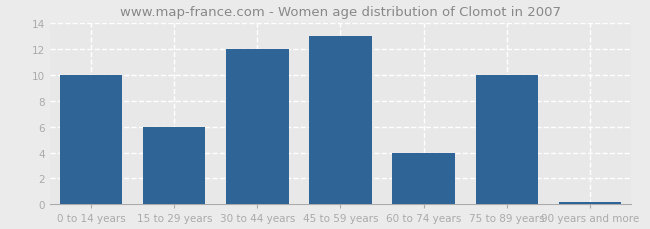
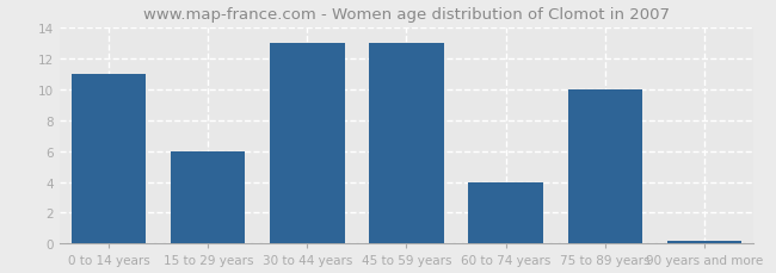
0 to 14 years: 10.0 -> 11.0
30 to 44 years: 12.0 -> 13.0
